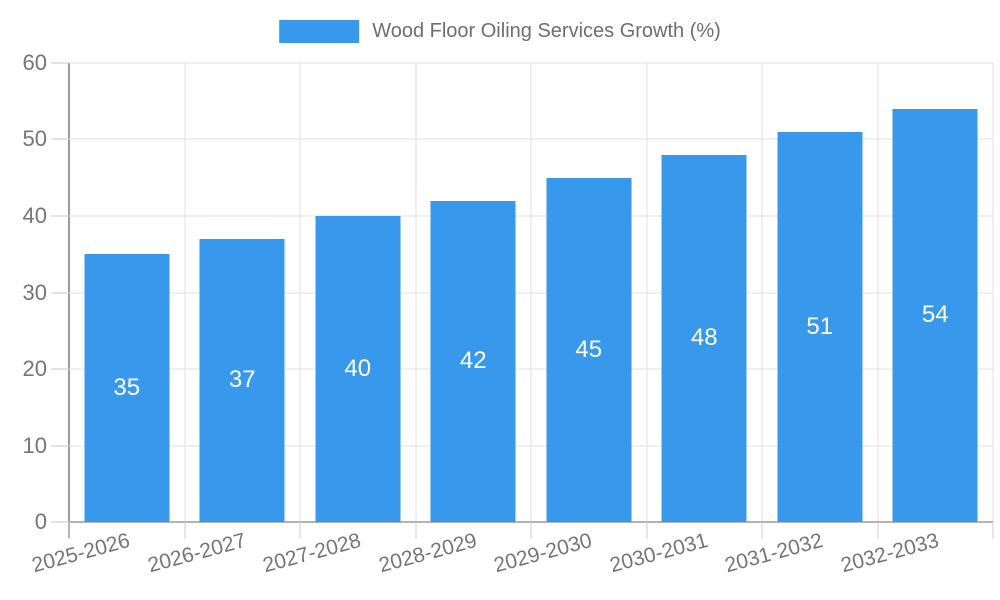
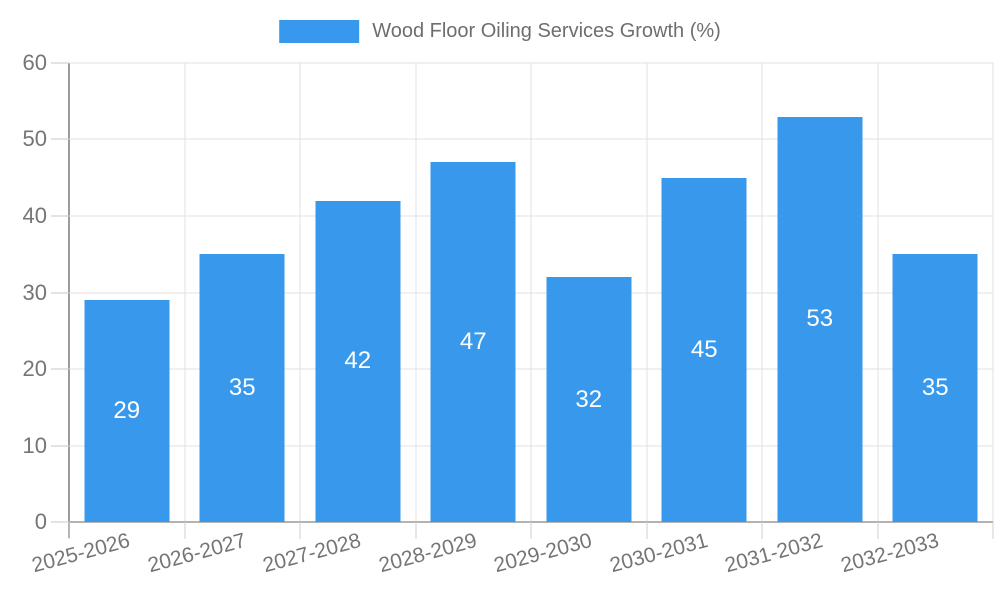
2025-2026: 35 -> 29
2026-2027: 37 -> 35
2027-2028: 40 -> 42
2028-2029: 42 -> 47
2029-2030: 45 -> 32
2030-2031: 48 -> 45
2031-2032: 51 -> 53
2032-2033: 54 -> 35
